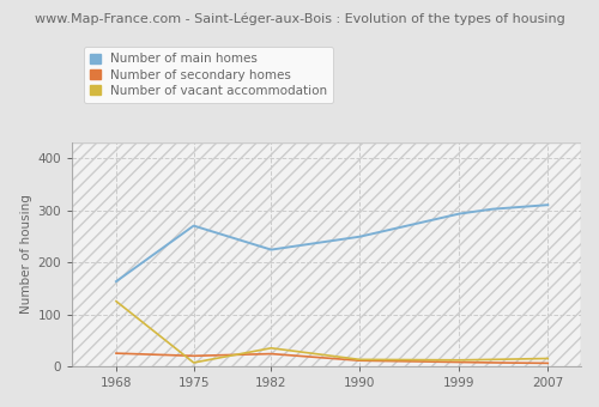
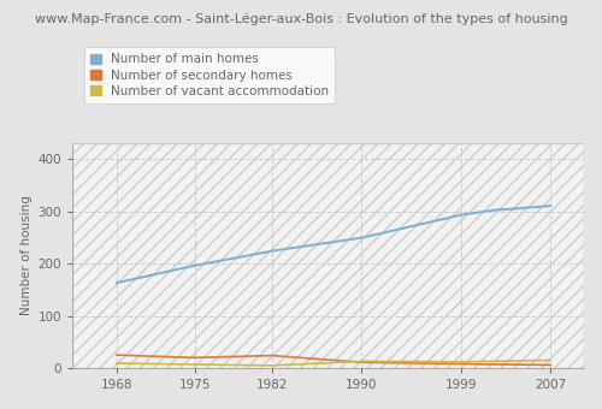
Number of vacant accommodation/1968: 125 -> 9
Number of main homes/1975: 270 -> 196
Number of vacant accommodation/1982: 35 -> 5
